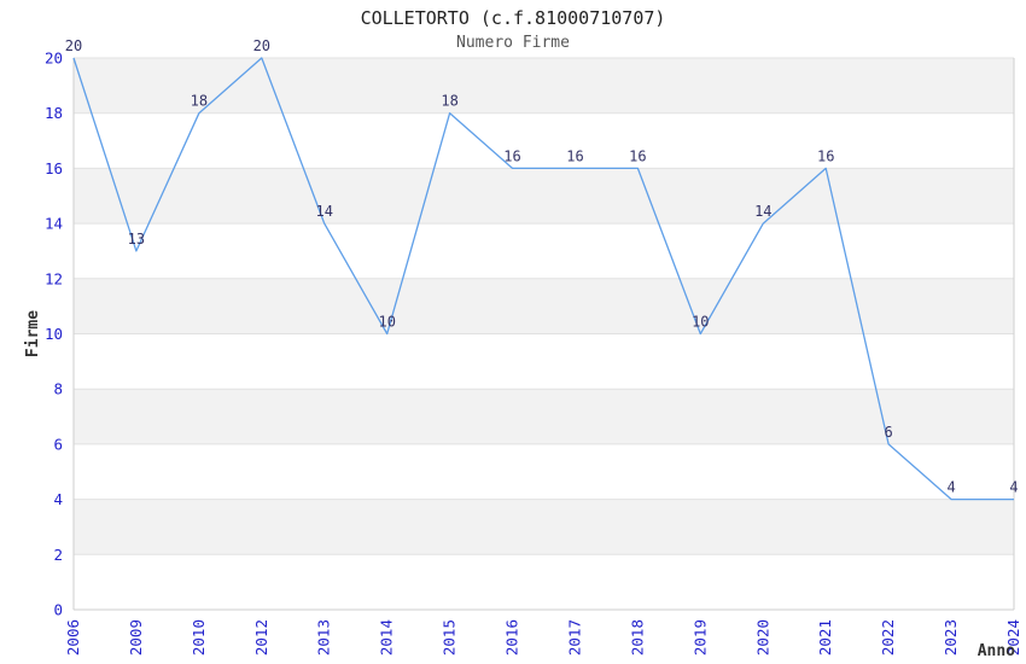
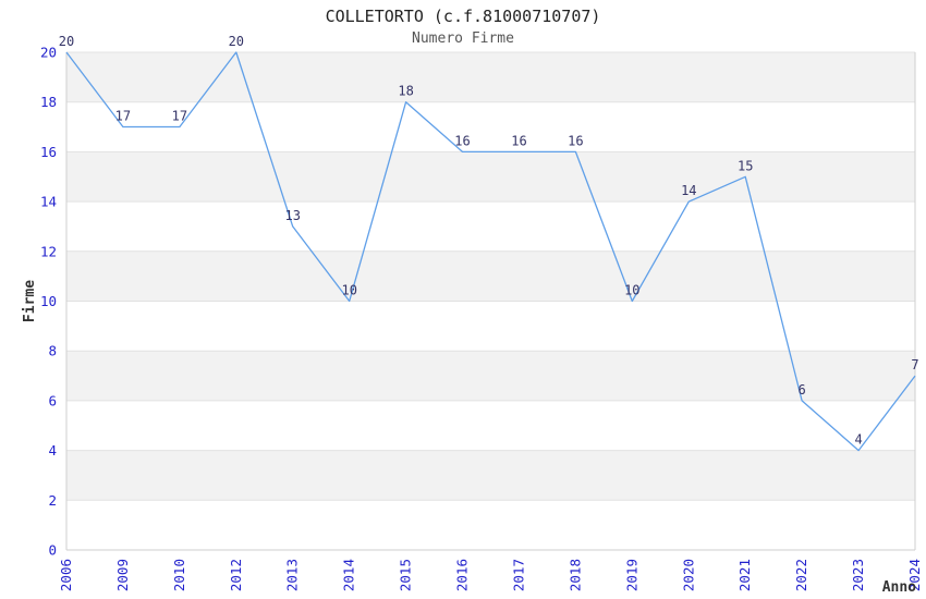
2009: 13 -> 17
2010: 18 -> 17
2013: 14 -> 13
2021: 16 -> 15
2024: 4 -> 7
